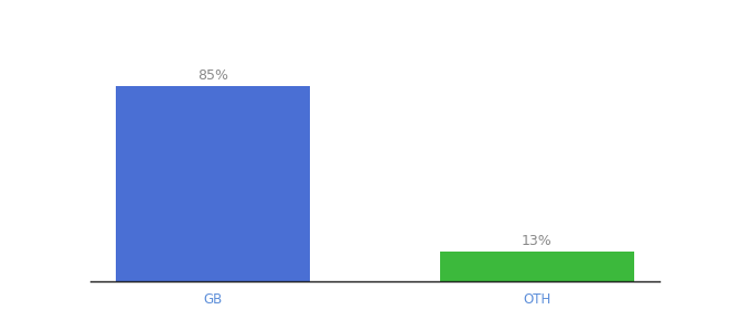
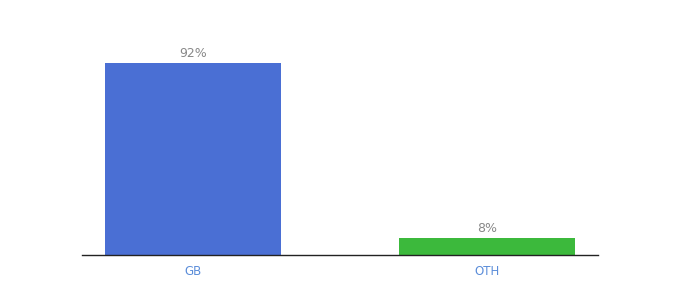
GB: 85% -> 92%
OTH: 13% -> 8%
